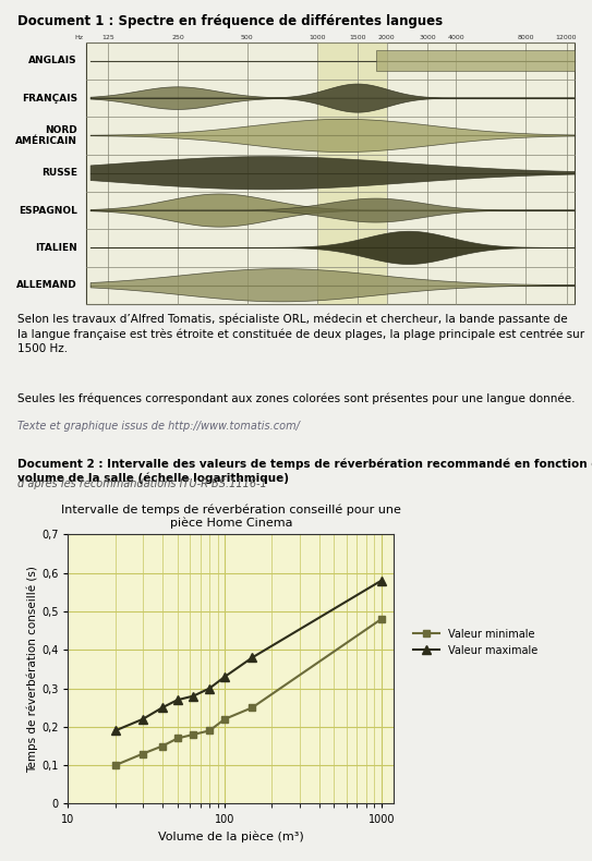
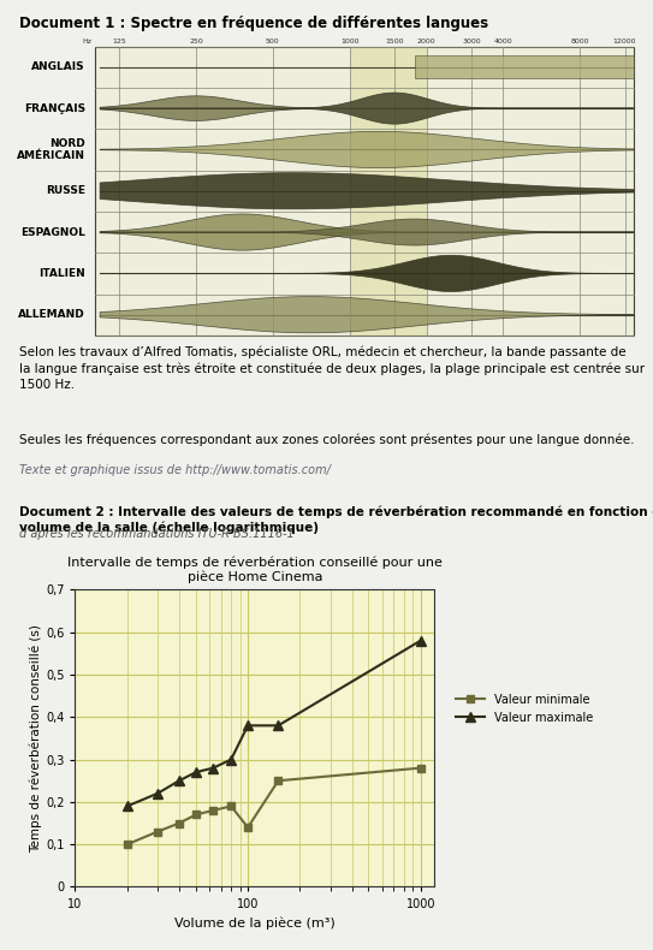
Valeur minimale/100: 0,22 -> 0,14
Valeur maximale/100: 0,33 -> 0,38
Valeur minimale/1000: 0,48 -> 0,28
